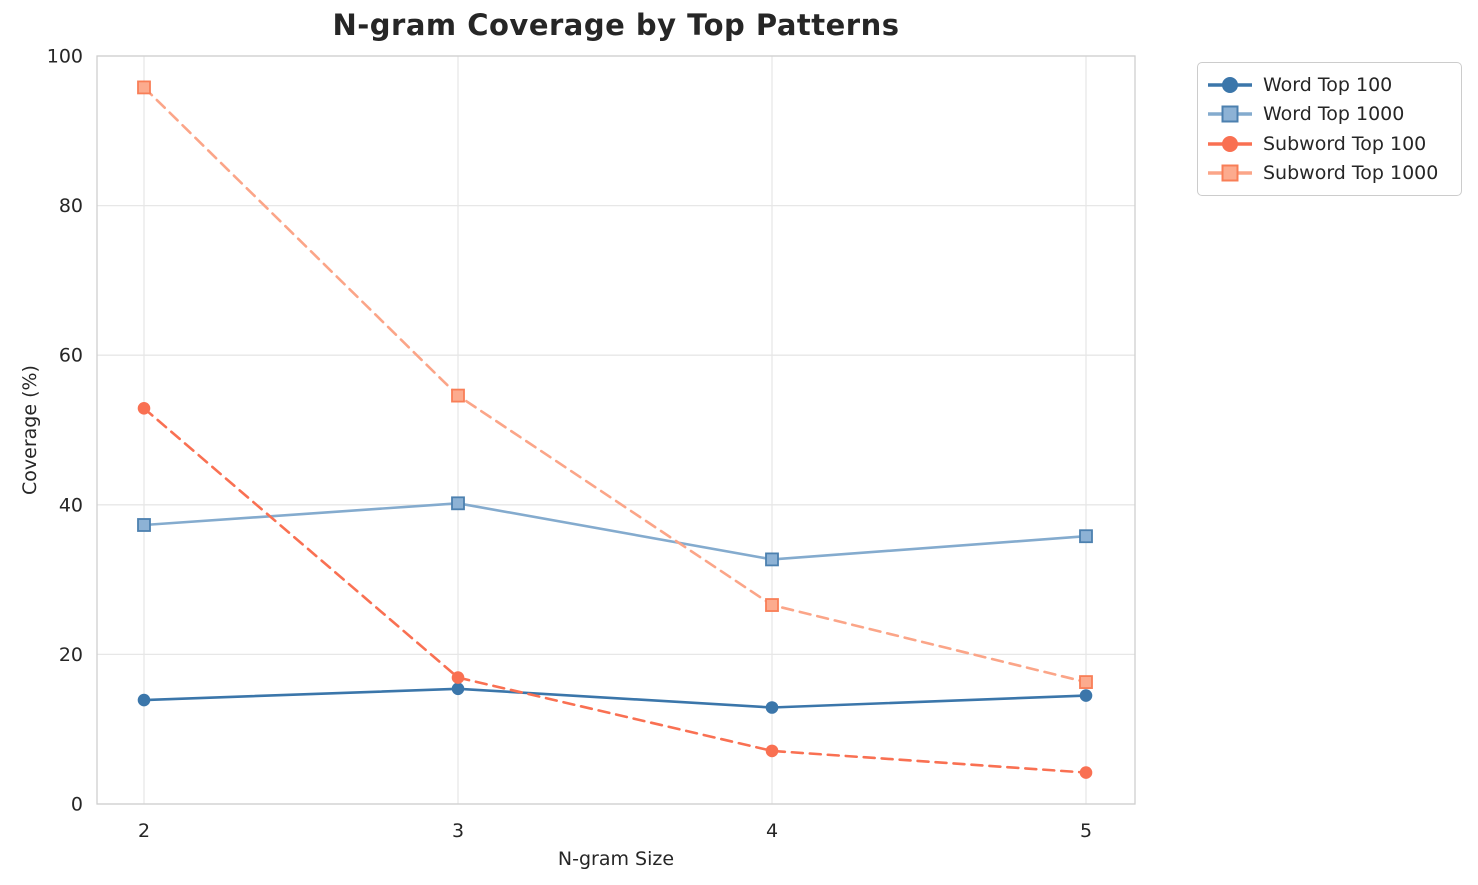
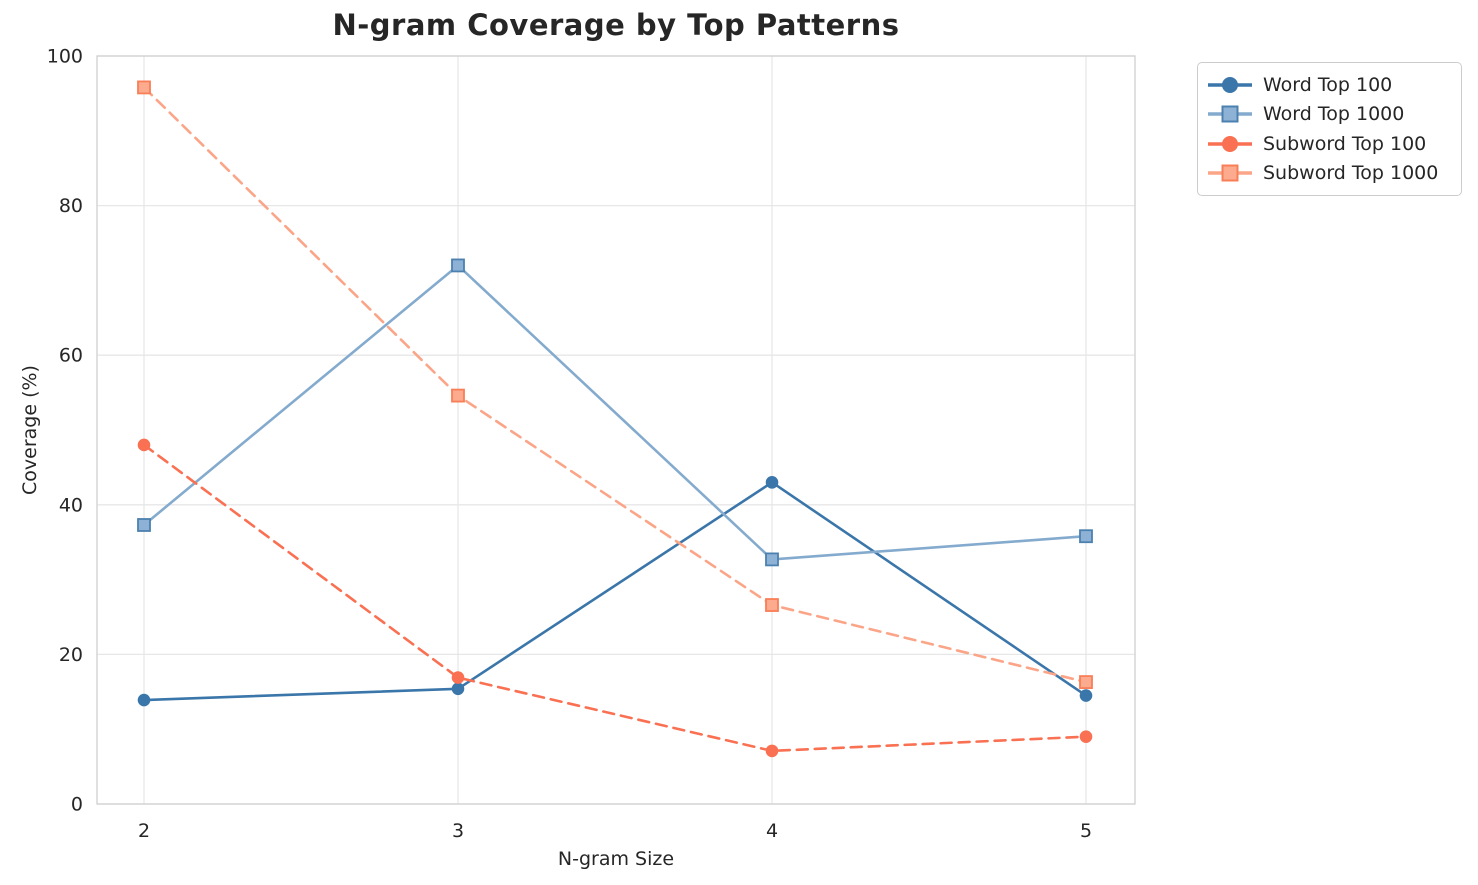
Subword Top 100/2: 53 -> 48
Word Top 1000/3: 40 -> 72
Word Top 100/4: 13 -> 43
Subword Top 100/5: 4 -> 9
